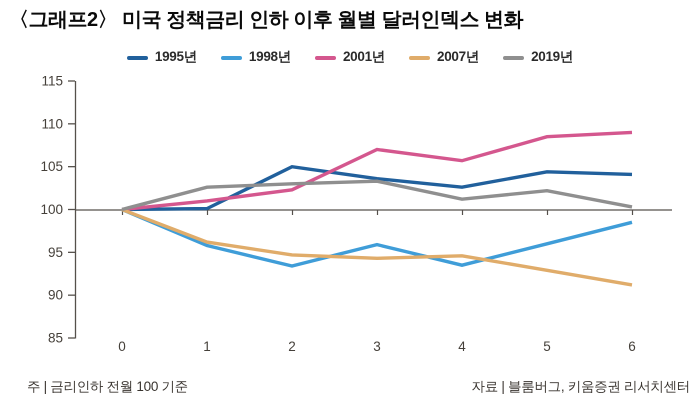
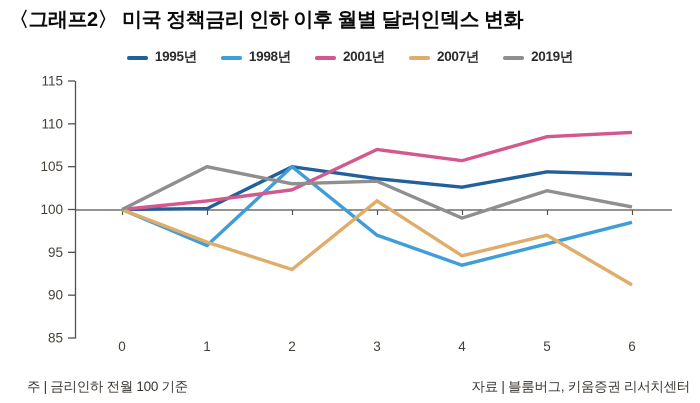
2019년/1: 103 -> 105
1998년/2: 93 -> 105
2007년/2: 95 -> 93
1998년/3: 96 -> 97
2007년/3: 94 -> 101
2019년/4: 101 -> 99
2007년/5: 93 -> 97
